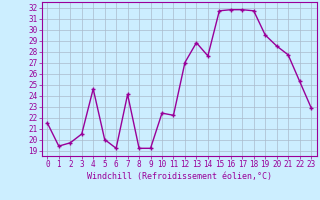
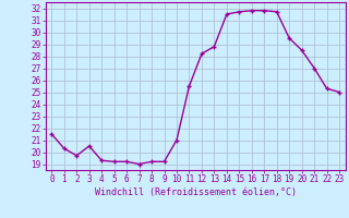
1: 19.4 -> 20.3
4: 24.6 -> 19.3
5: 20.0 -> 19.2
7: 24.1 -> 19.0
10: 22.4 -> 21.0
11: 22.2 -> 25.5
12: 27.0 -> 28.2
14: 27.6 -> 31.5
21: 27.7 -> 27.0
23: 22.9 -> 25.0
